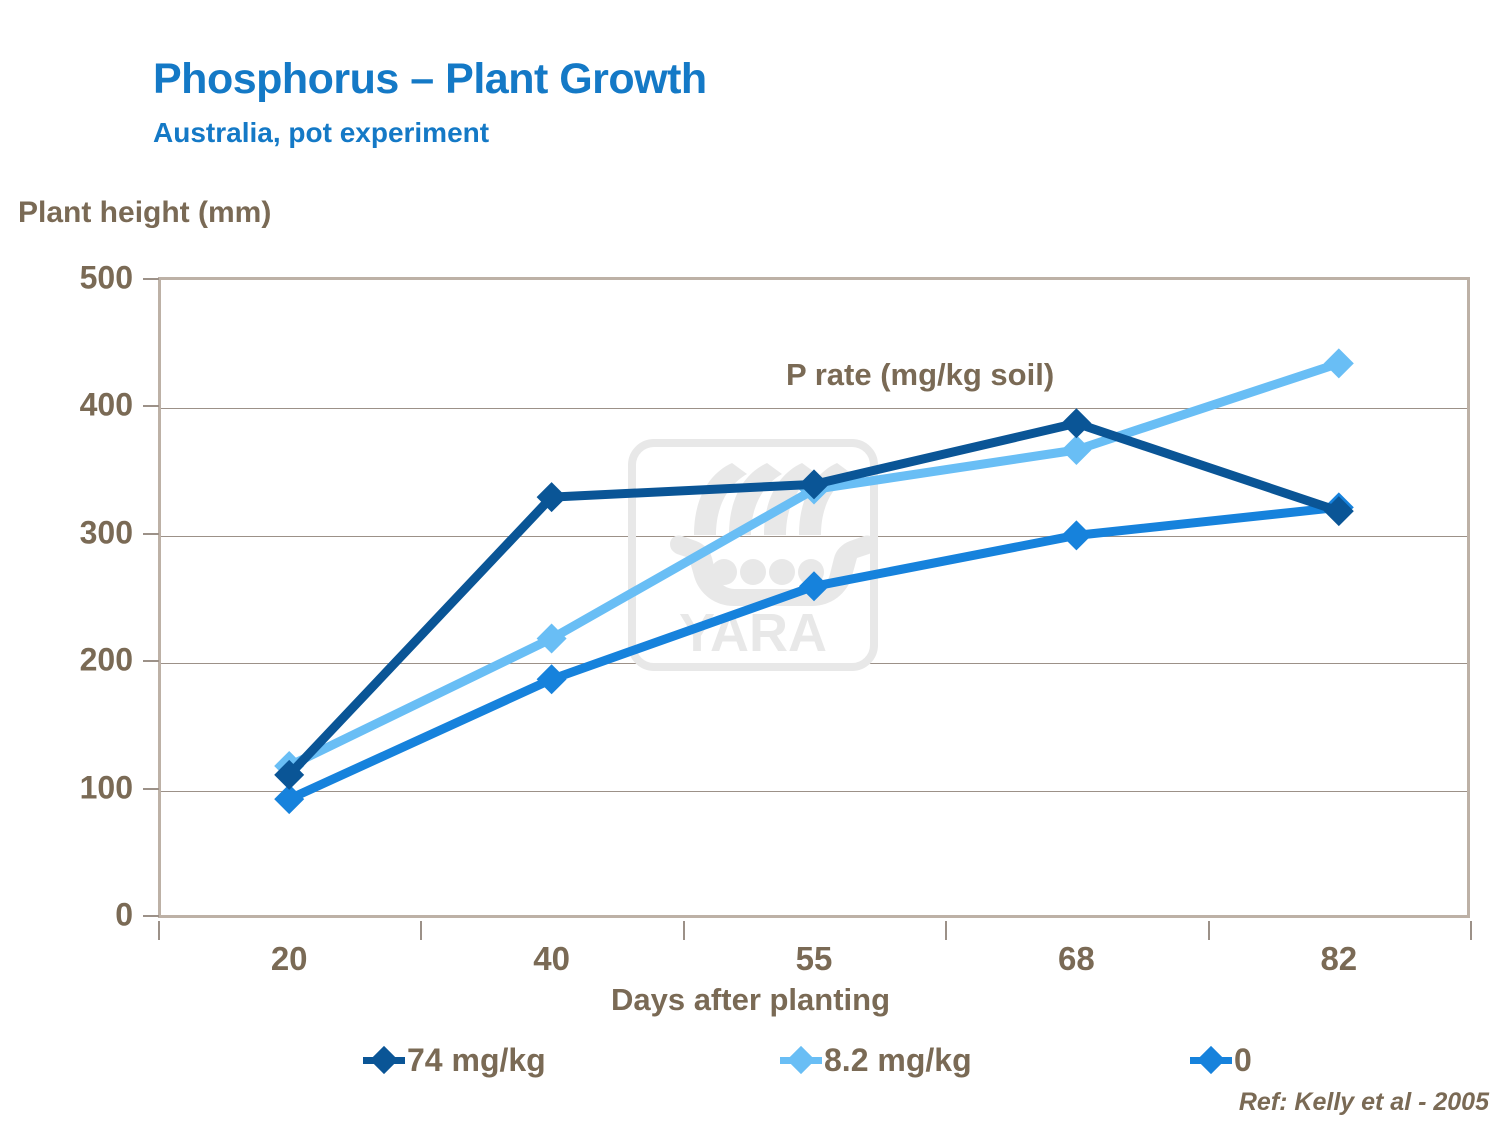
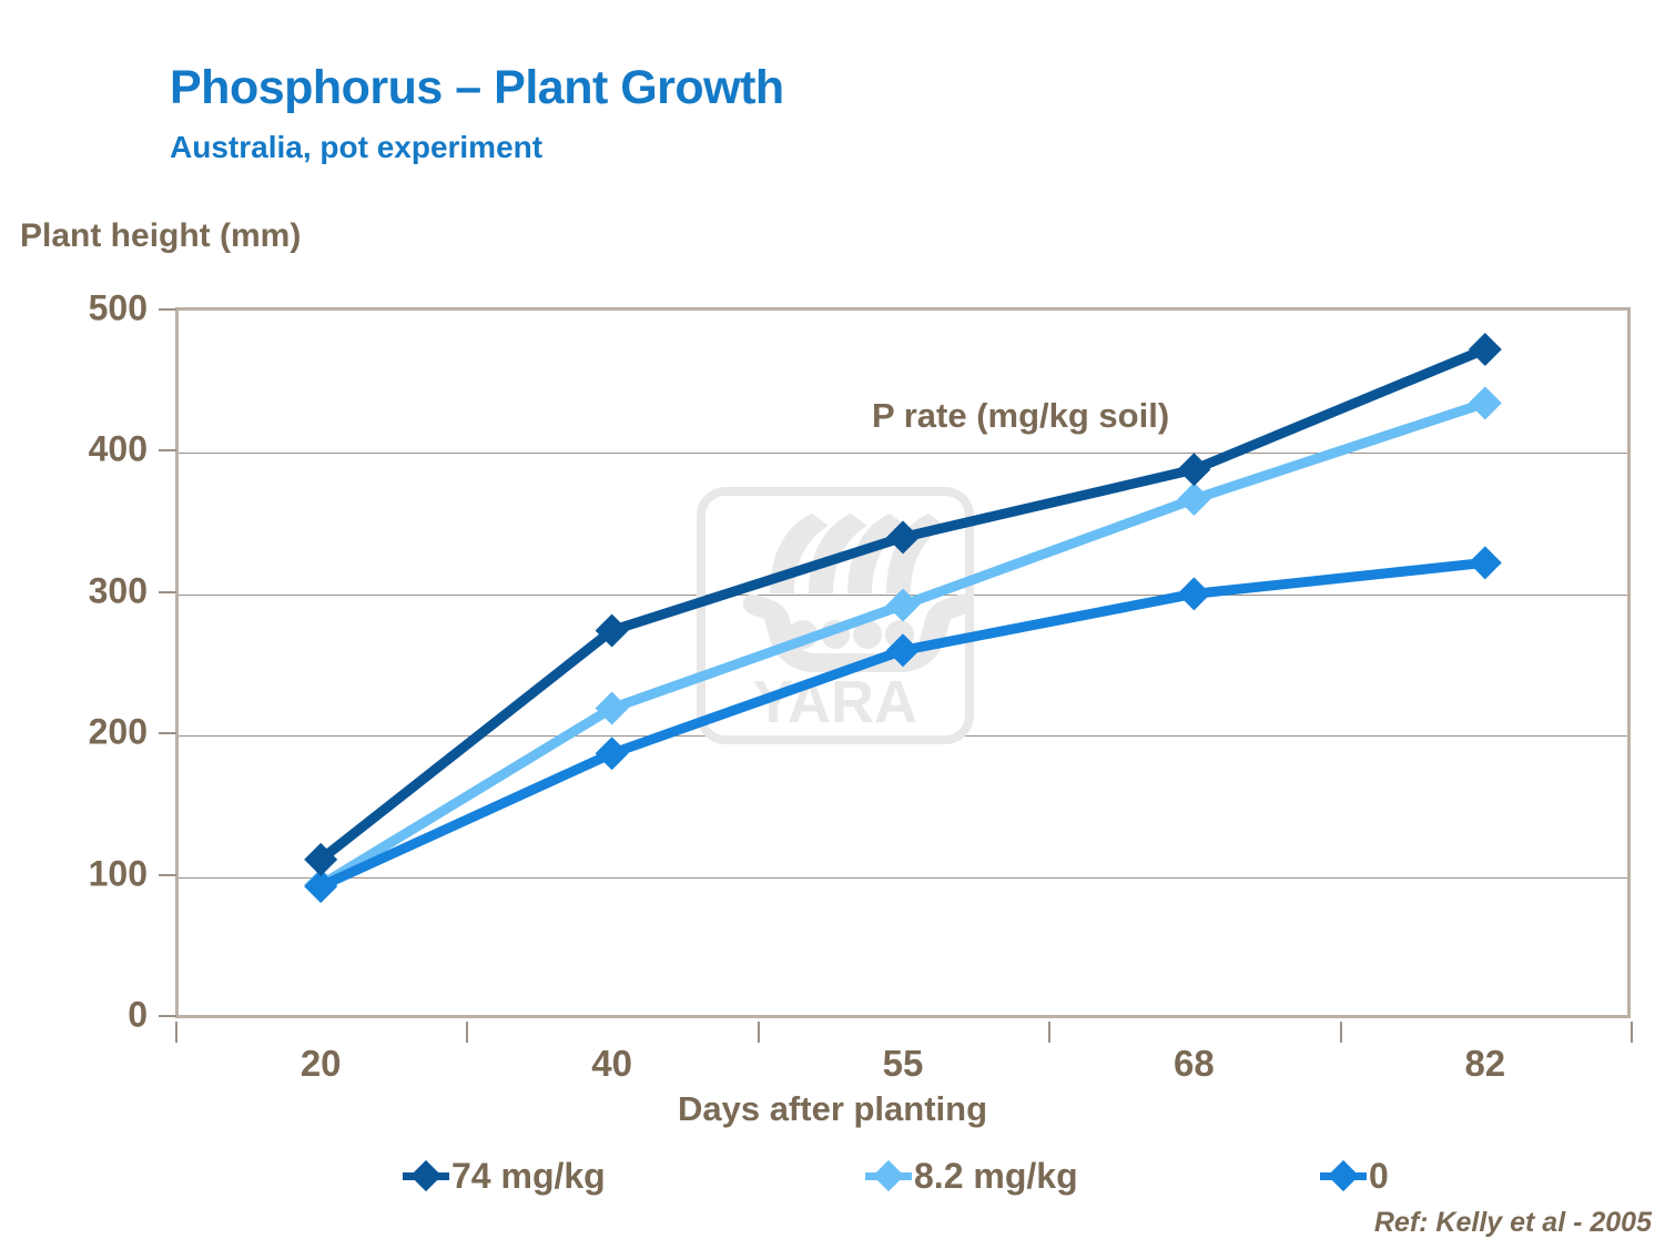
8.2 mg/kg/20: 117 -> 92
74 mg/kg/40: 328 -> 272
8.2 mg/kg/55: 334 -> 290
74 mg/kg/82: 317 -> 471
